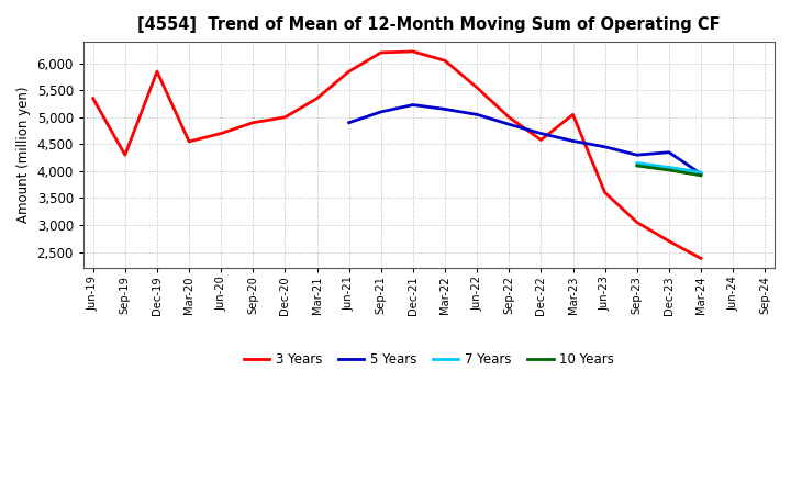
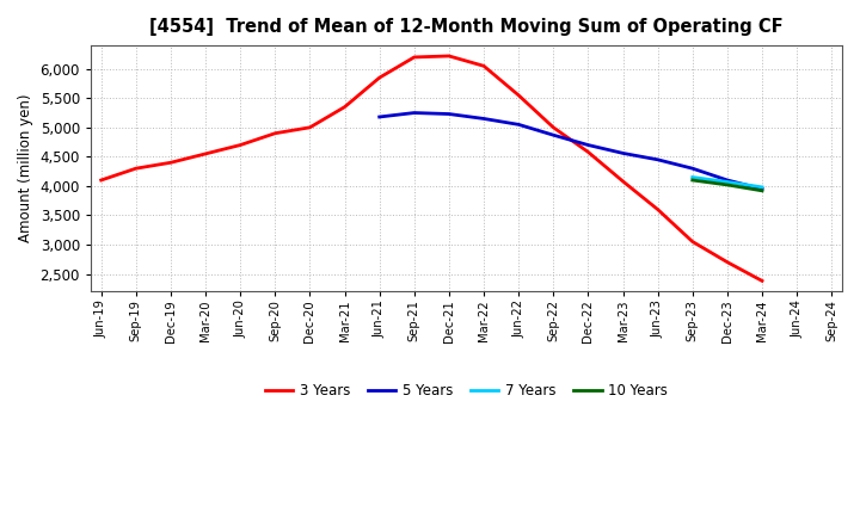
3 Years/Jun-19: 5,350 -> 4,100
3 Years/Dec-19: 5,850 -> 4,400
5 Years/Jun-21: 4,900 -> 5,180
5 Years/Sep-21: 5,100 -> 5,250
3 Years/Mar-23: 5,050 -> 4,080
5 Years/Dec-23: 4,350 -> 4,100
